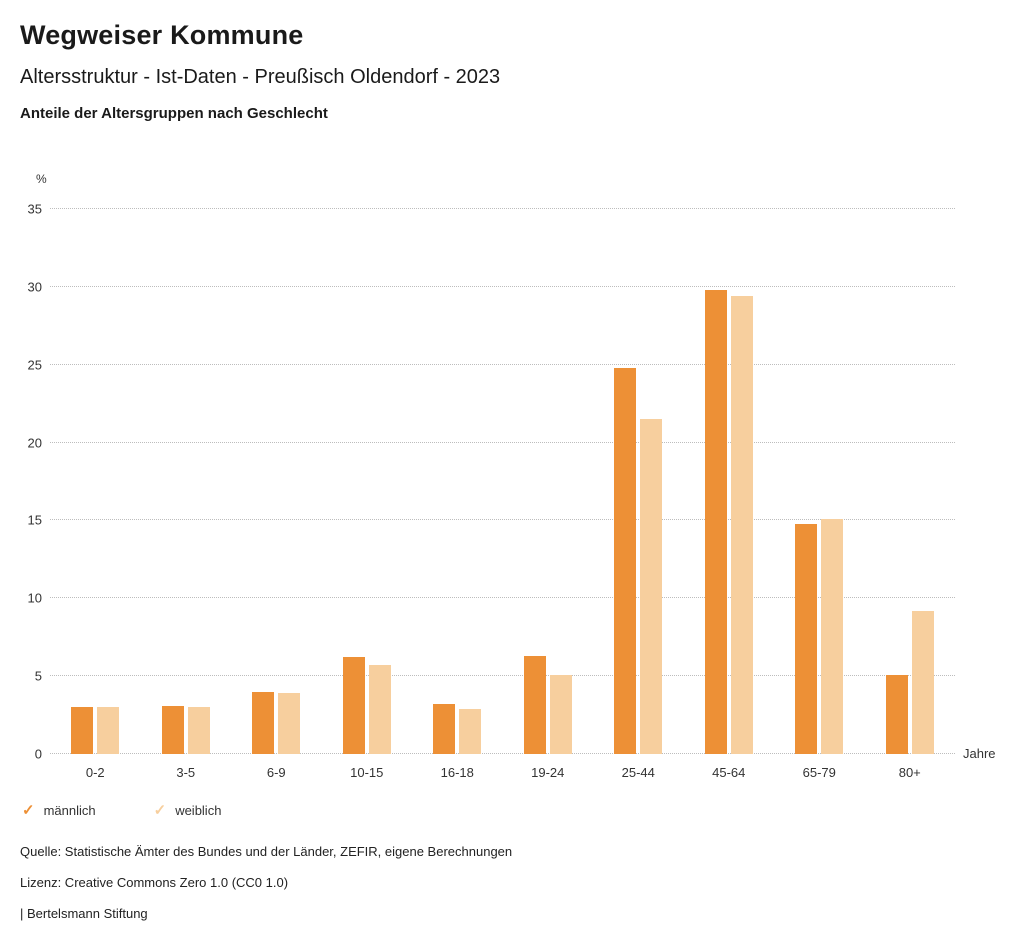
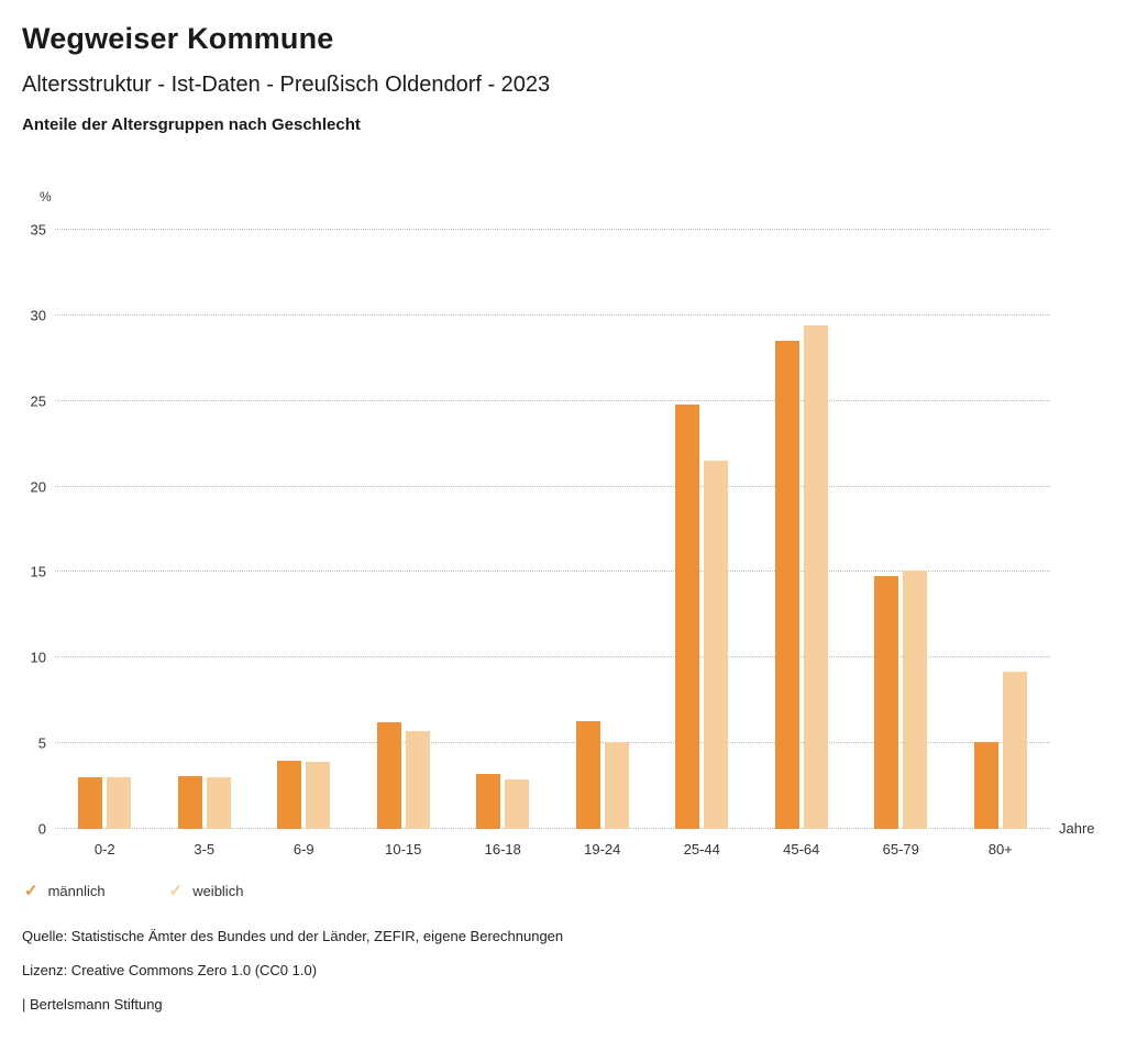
männlich/45-64: 29.8 -> 28.5
